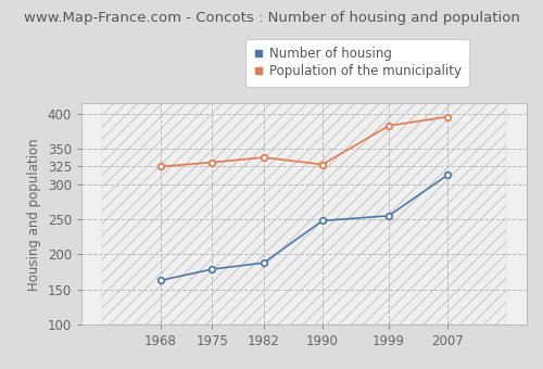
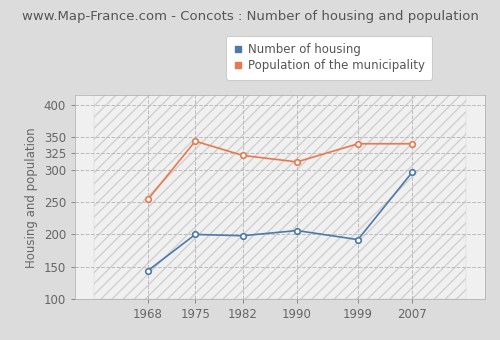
Number of housing/1968: 163 -> 144
Population of the municipality/1968: 325 -> 254
Number of housing/1975: 179 -> 200
Population of the municipality/1975: 331 -> 344
Number of housing/1982: 188 -> 198
Population of the municipality/1982: 338 -> 322
Number of housing/1990: 248 -> 206
Population of the municipality/1990: 328 -> 312
Number of housing/1999: 255 -> 192
Population of the municipality/1999: 383 -> 340
Number of housing/2007: 313 -> 296
Population of the municipality/2007: 396 -> 340
